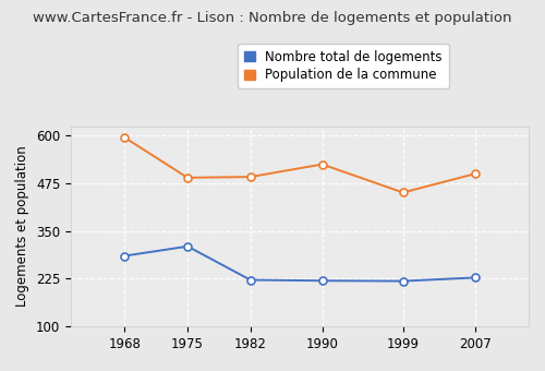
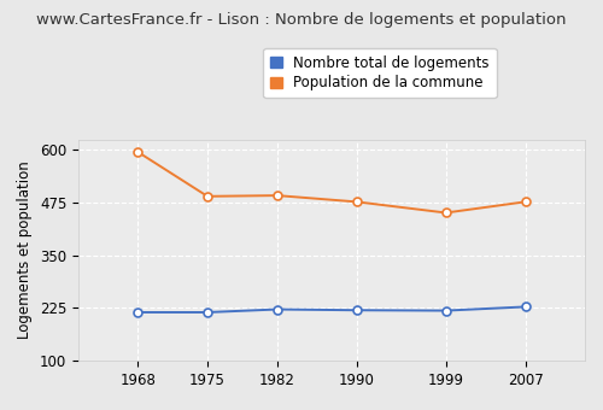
Nombre total de logements/1968: 285 -> 215
Nombre total de logements/1975: 310 -> 215
Population de la commune/1990: 525 -> 477
Population de la commune/2007: 500 -> 477
